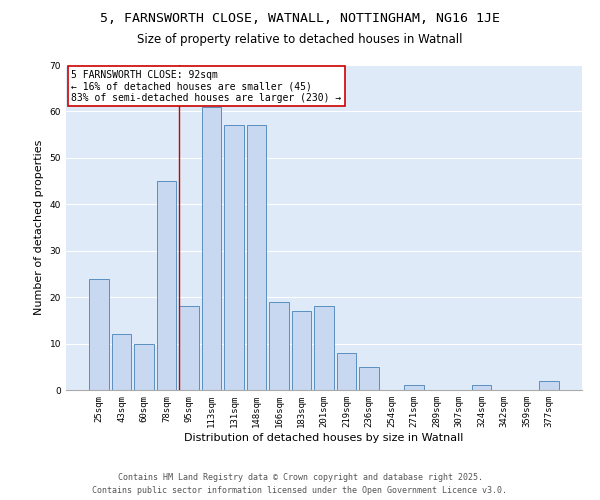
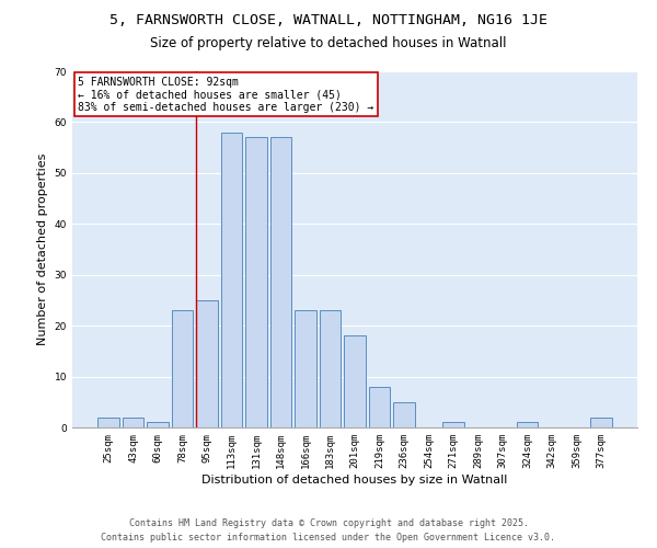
25sqm: 24 -> 2
43sqm: 12 -> 2
60sqm: 10 -> 1
78sqm: 45 -> 23
95sqm: 18 -> 25
113sqm: 61 -> 58
166sqm: 19 -> 23
183sqm: 17 -> 23
